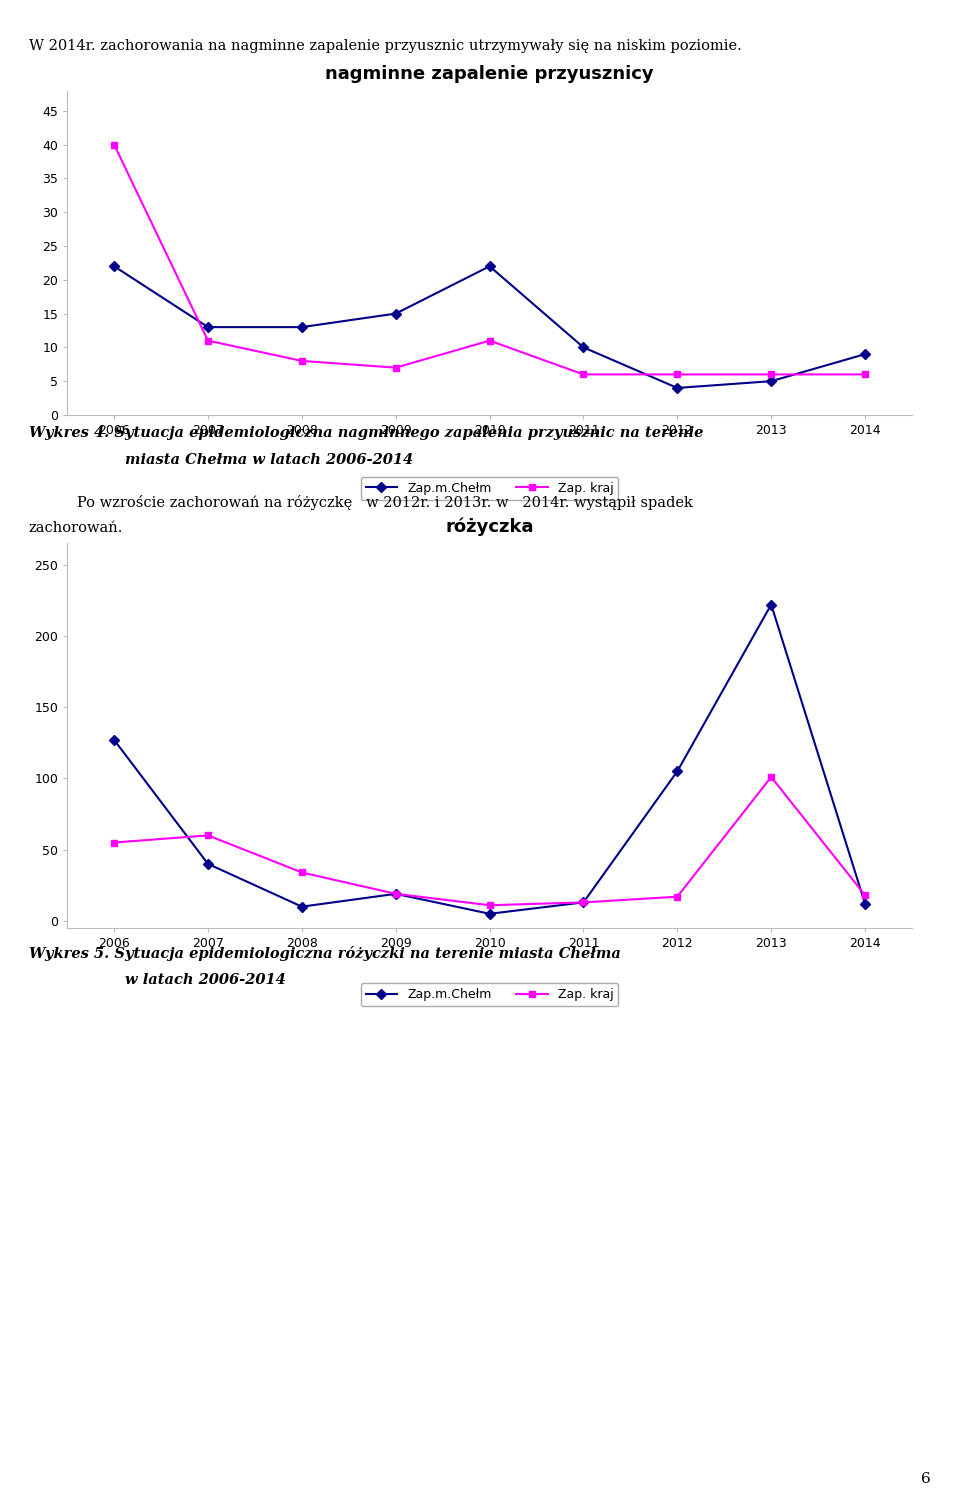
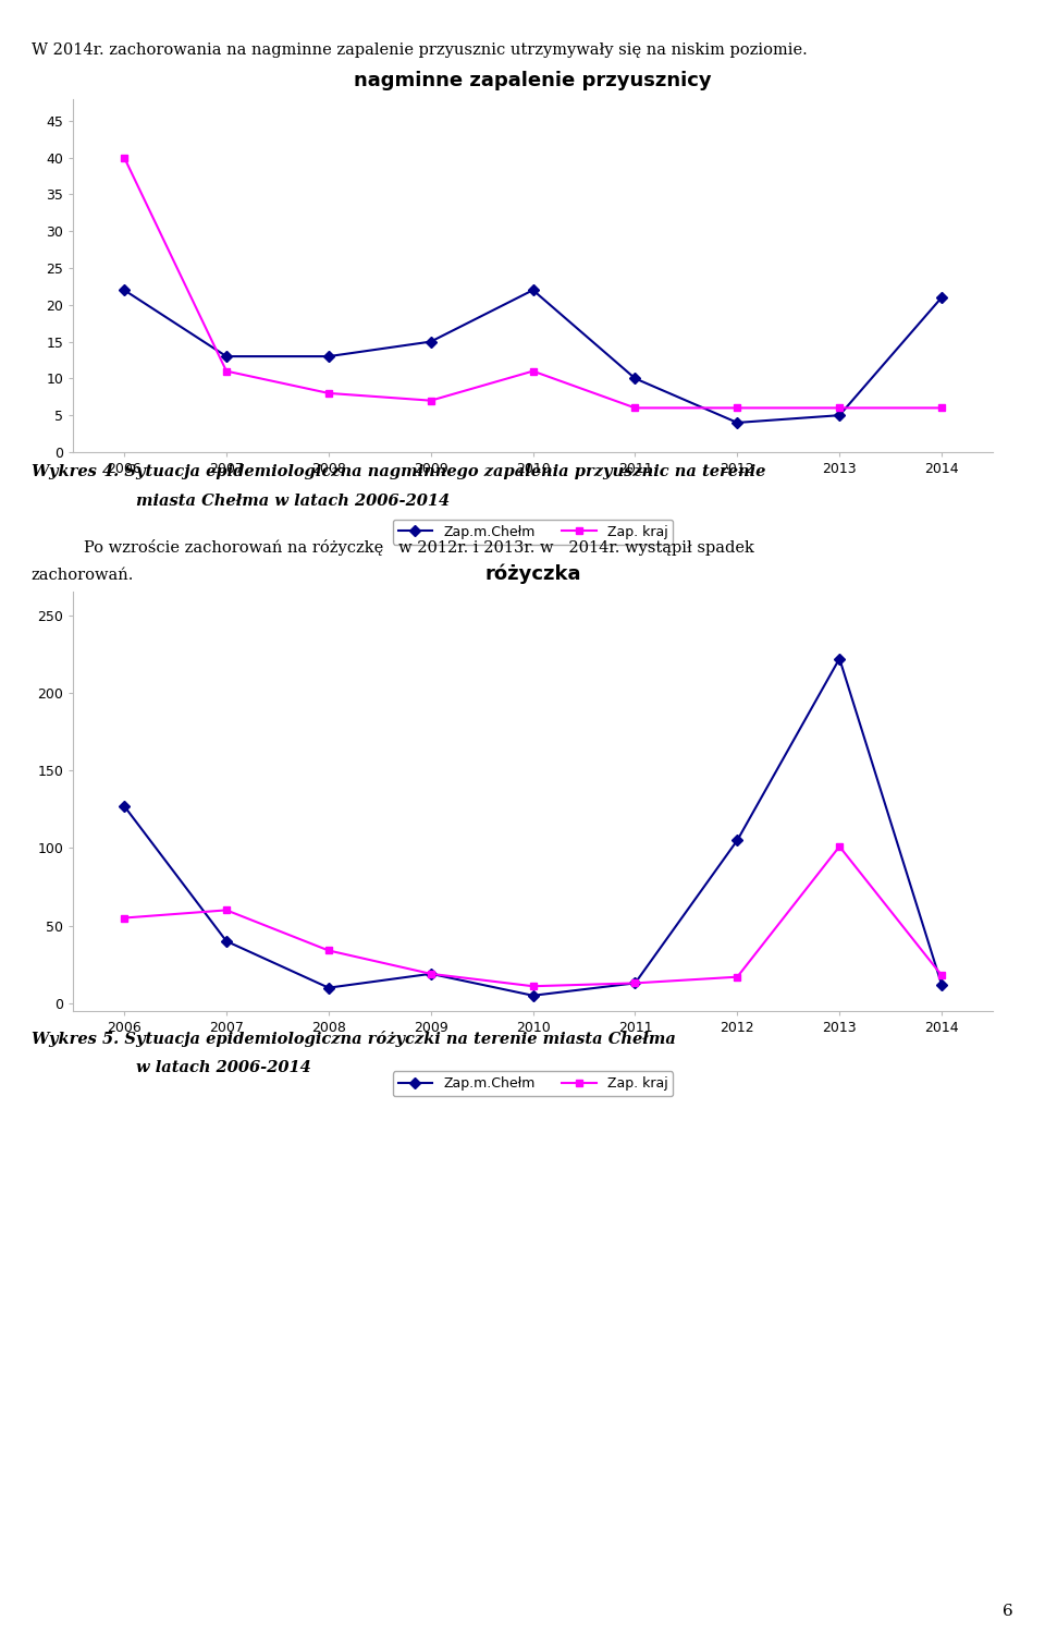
nagminne zapalenie przyusznicy/Zap.m.Chełm/2014: 9 -> 21
